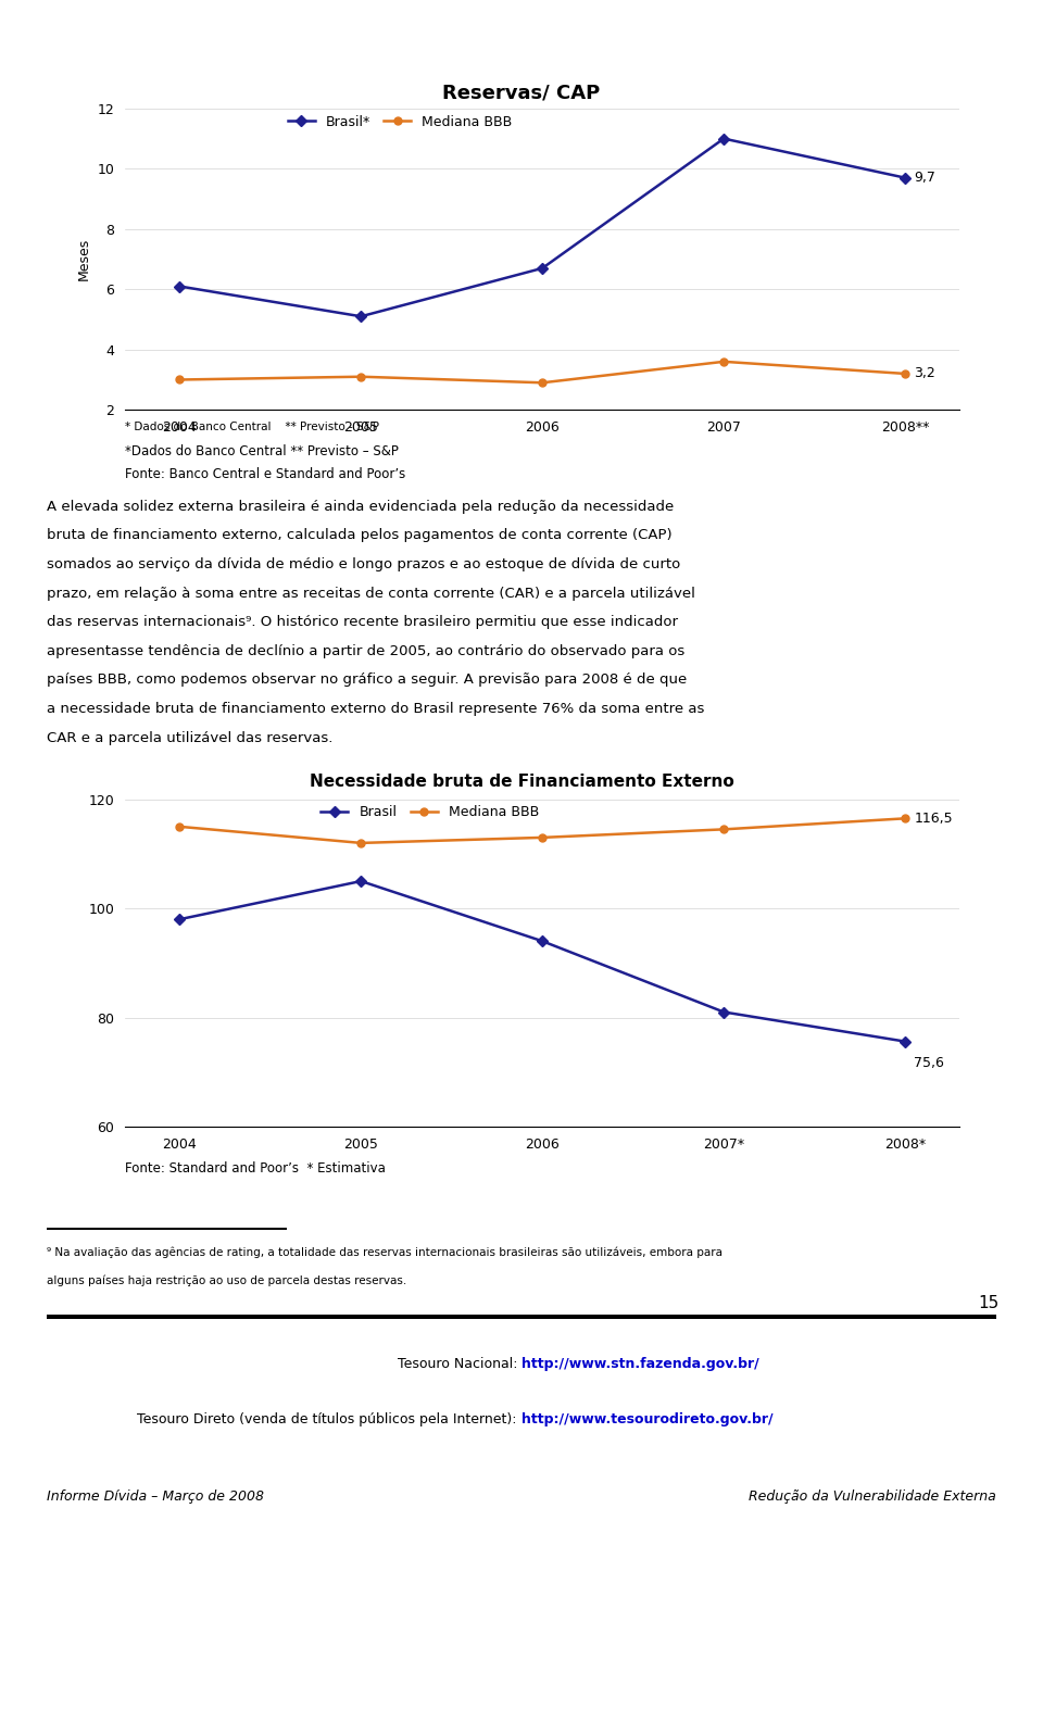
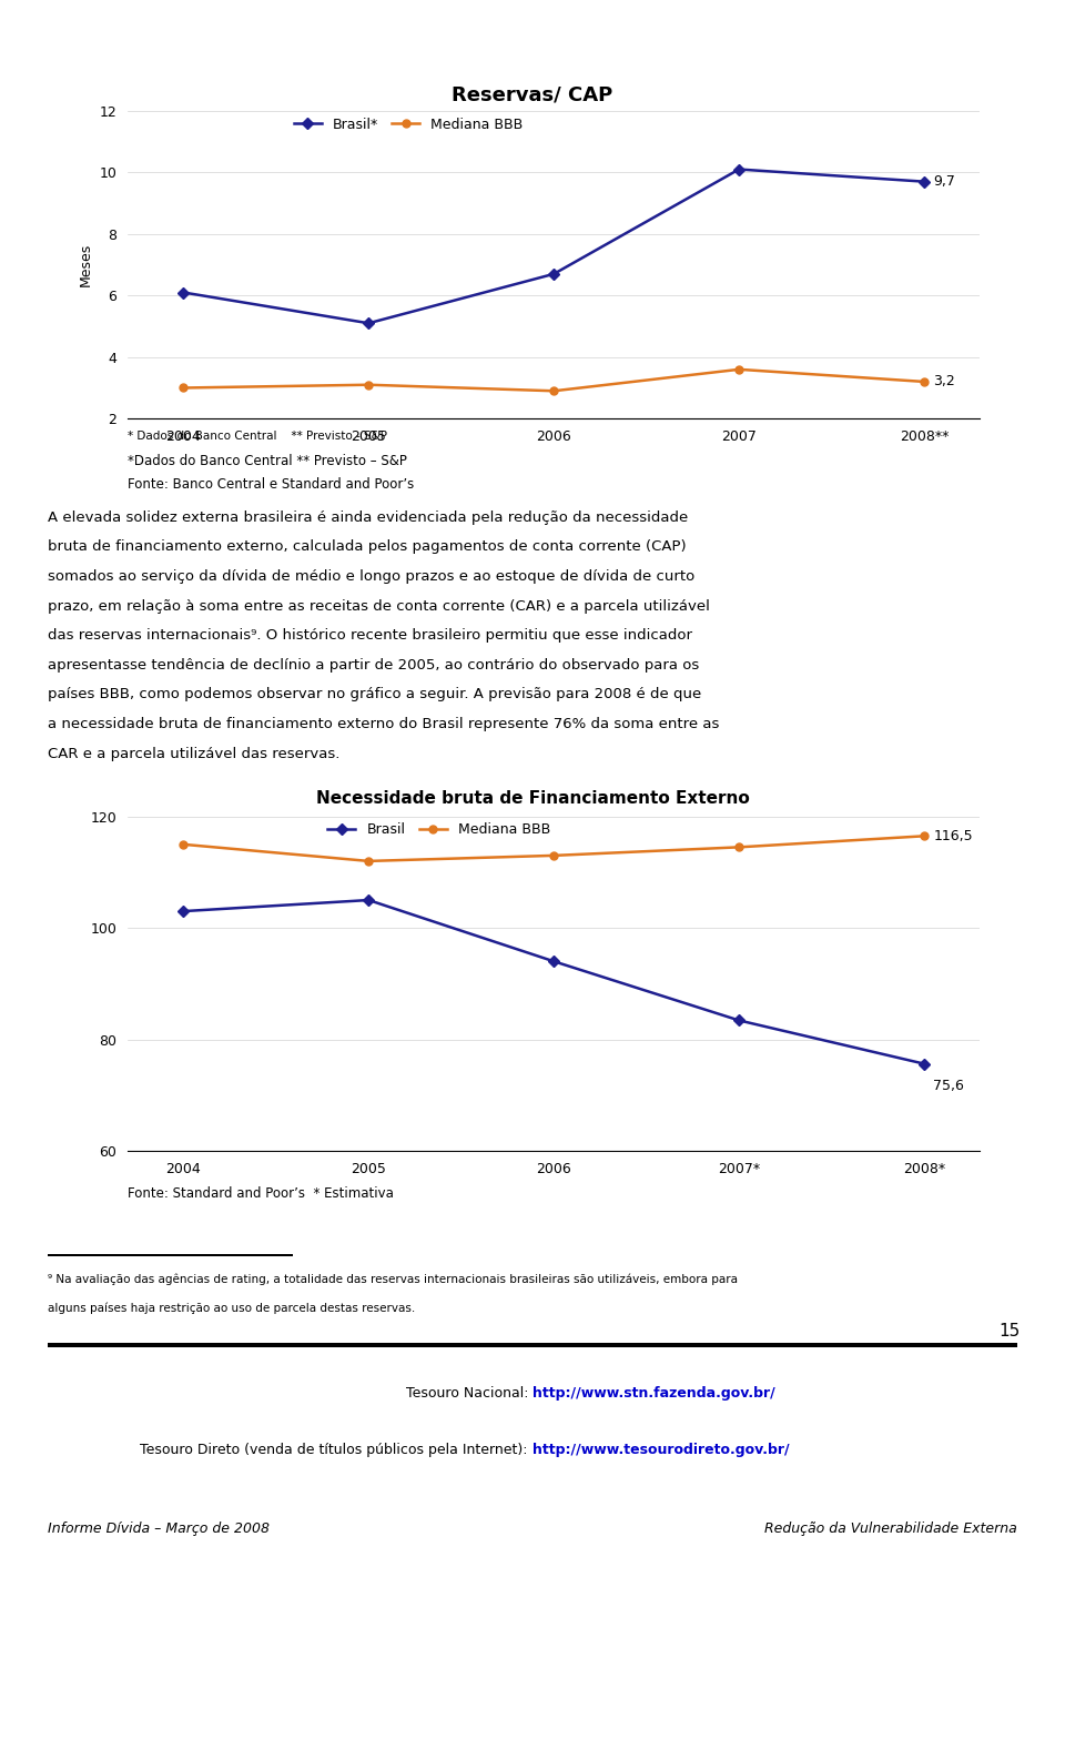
Brasil*/2007: 11.0 -> 10.1
Brasil/2004: 98.0 -> 103.0
Brasil/2007*: 81.0 -> 83.4
